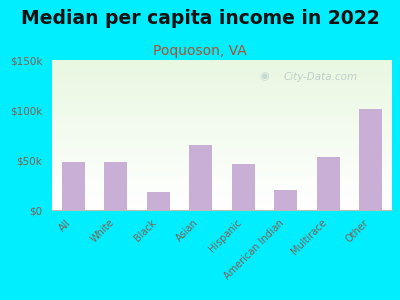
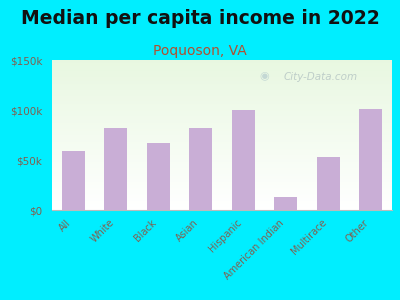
All: $48k -> $59k
White: $48k -> $82k
Black: $18k -> $67k
Asian: $65k -> $82k
Hispanic: $46k -> $100k
American Indian: $20k -> $13k
